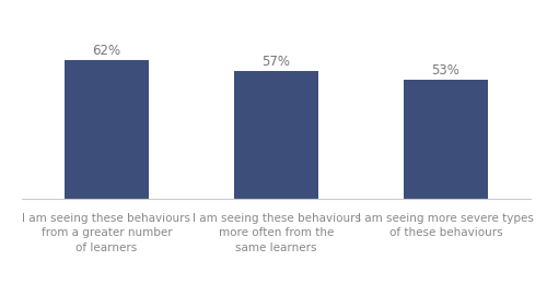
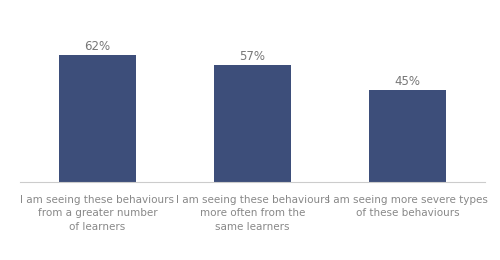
I am seeing more severe types of these behaviours: 53% -> 45%
